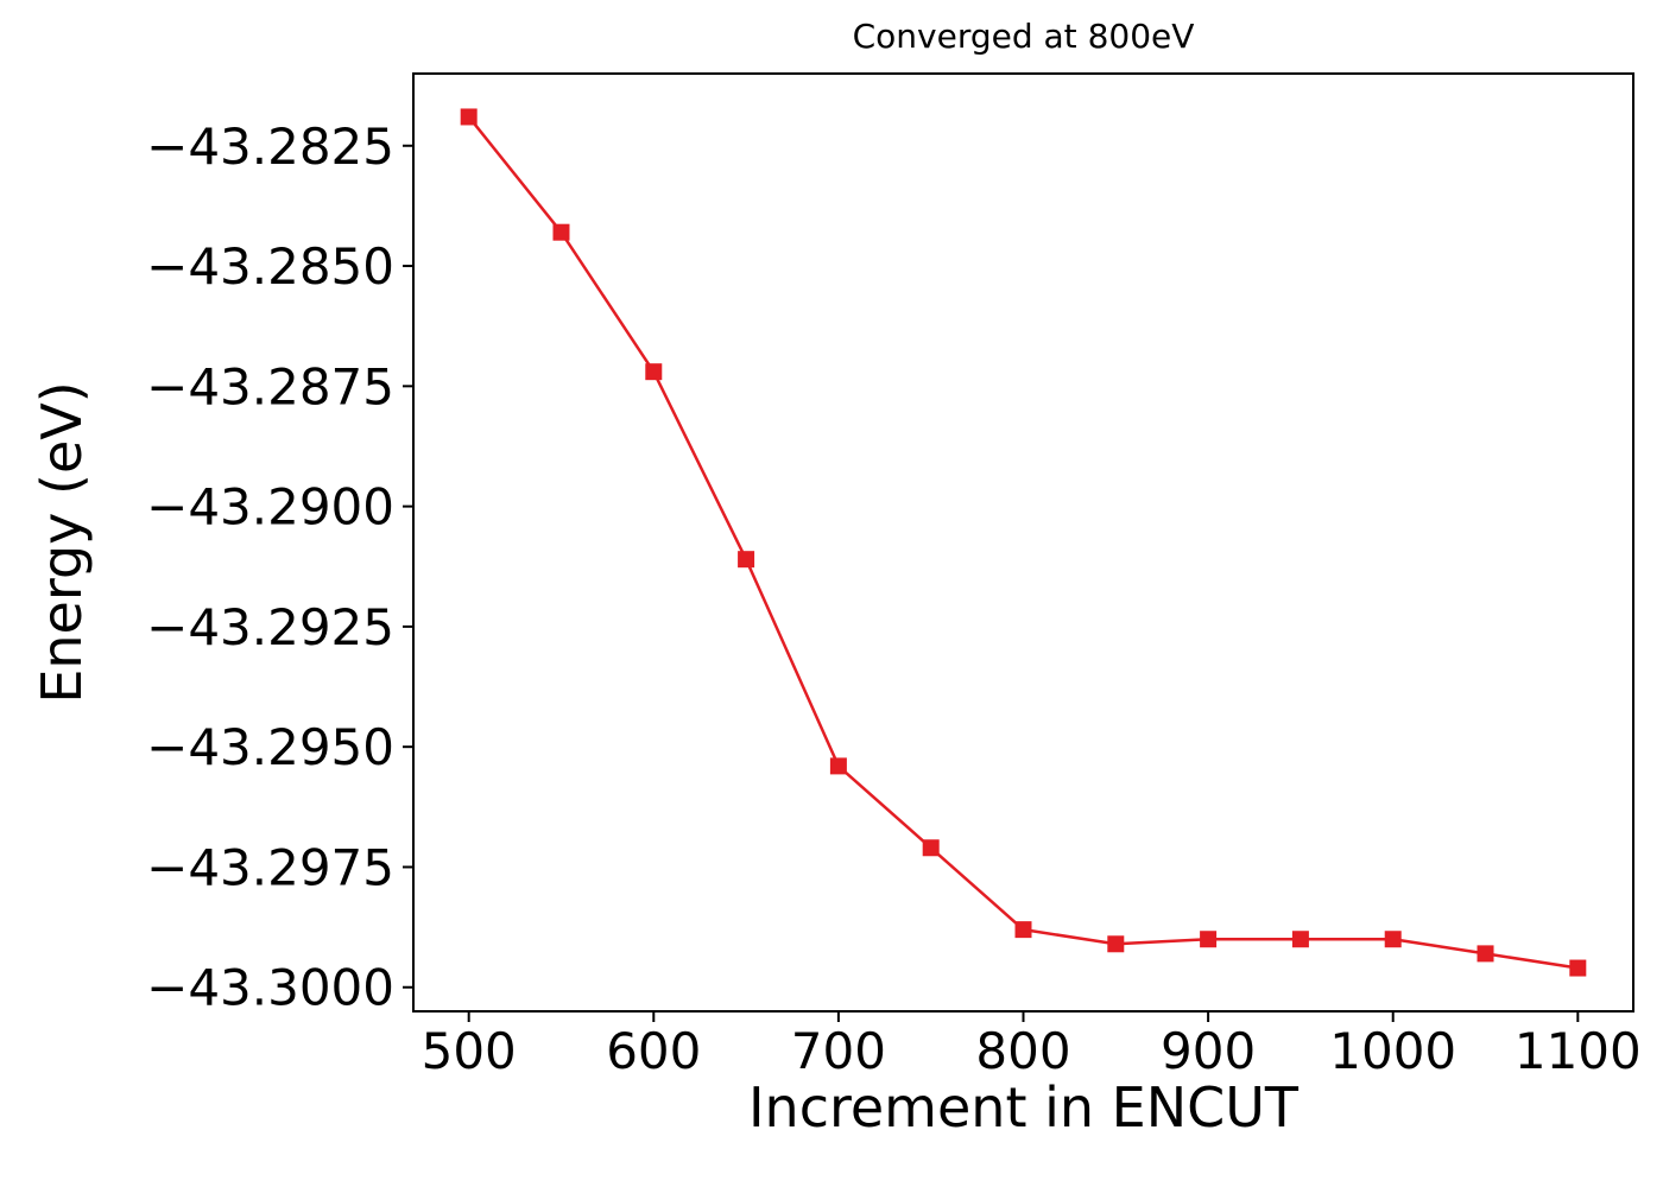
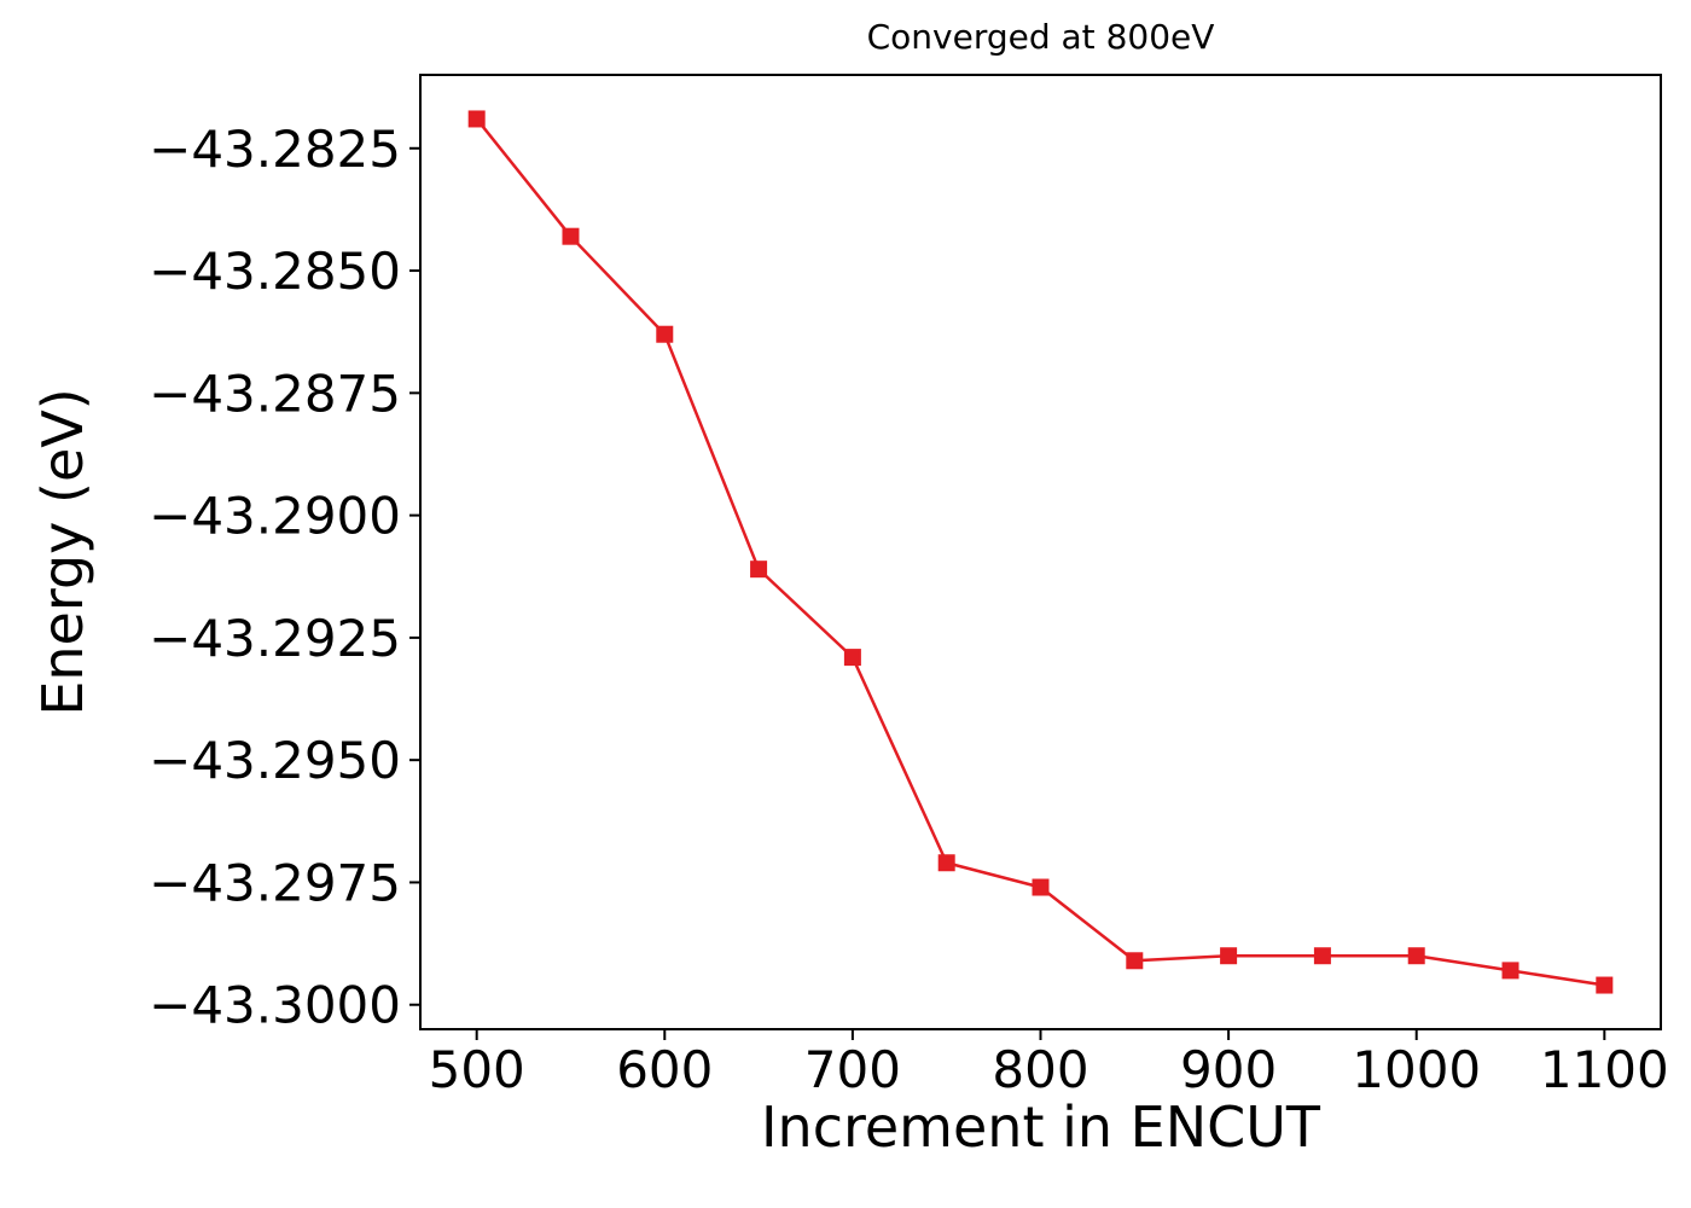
600: -43.2872 -> -43.2863
700: -43.2954 -> -43.2929
800: -43.2988 -> -43.2976
